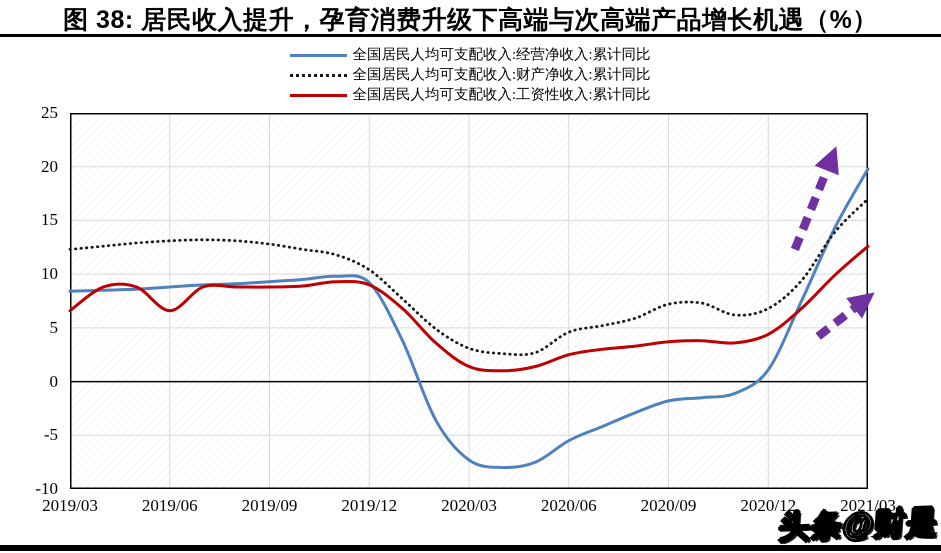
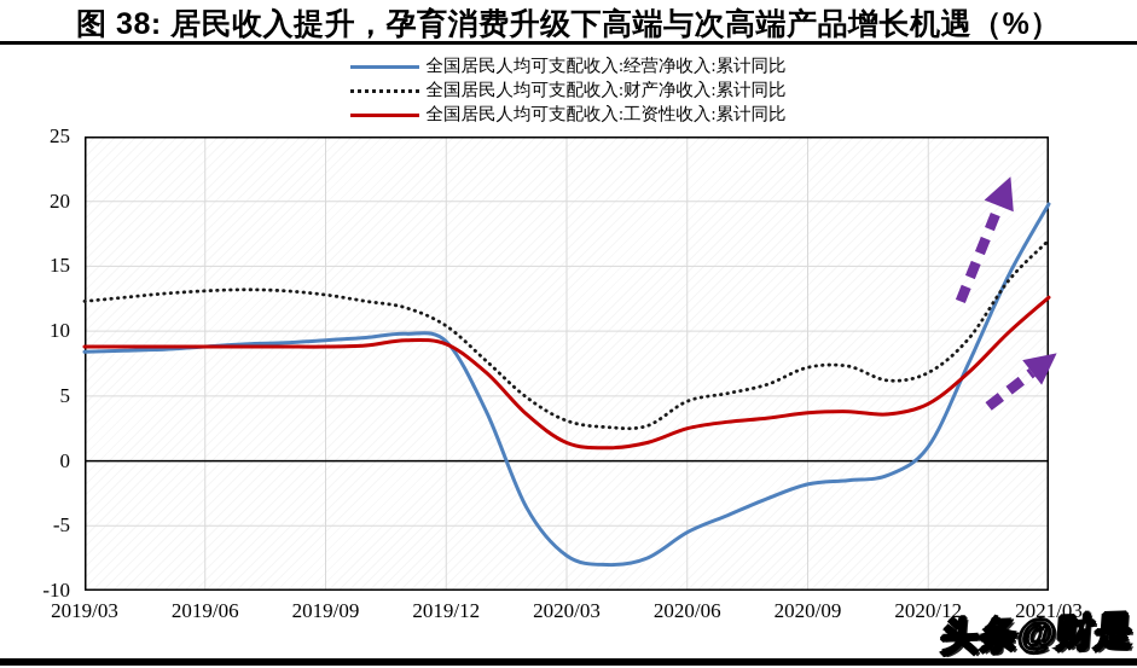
全国居民人均可支配收入:工资性收入:累计同比/2019/03: 6.6 -> 8.8
全国居民人均可支配收入:工资性收入:累计同比/2019/06: 6.6 -> 8.8
